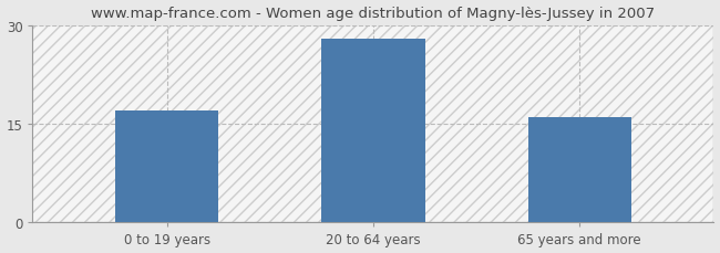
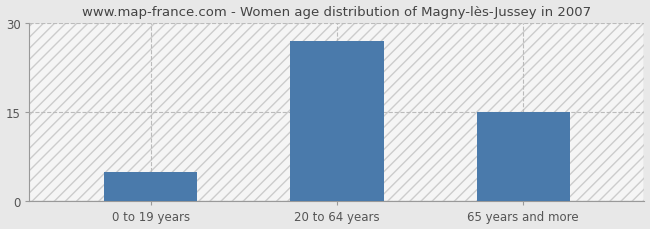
0 to 19 years: 17 -> 5
20 to 64 years: 28 -> 27
65 years and more: 16 -> 15
